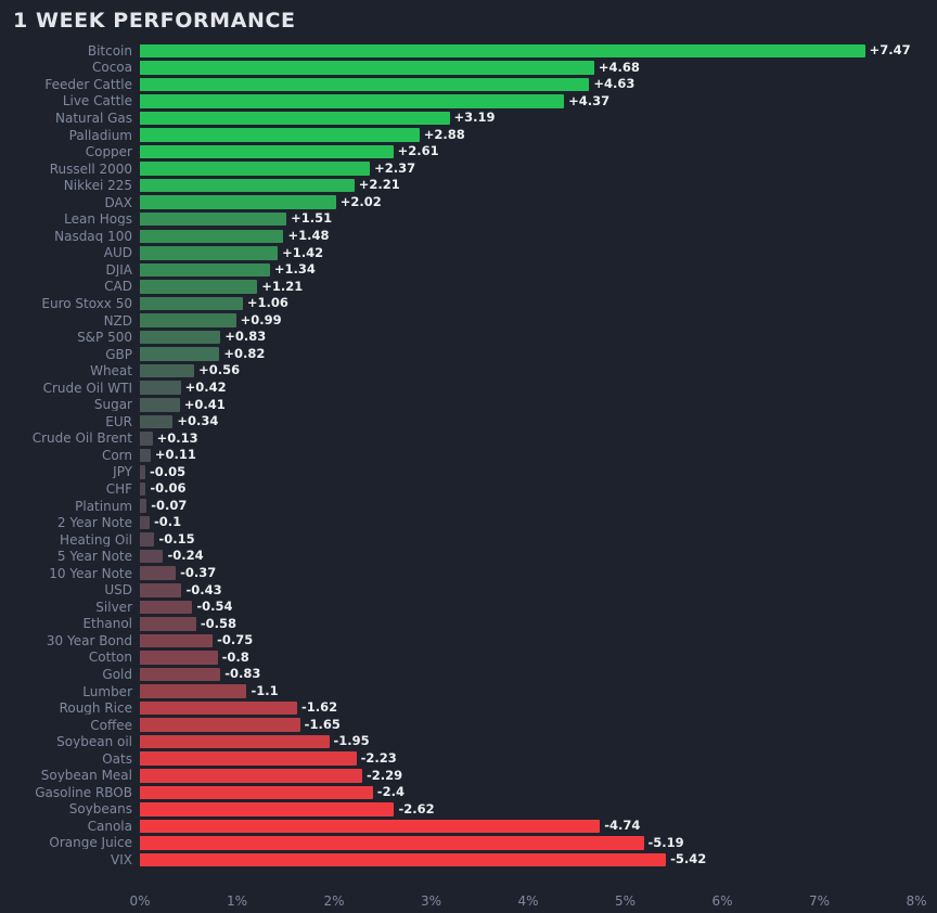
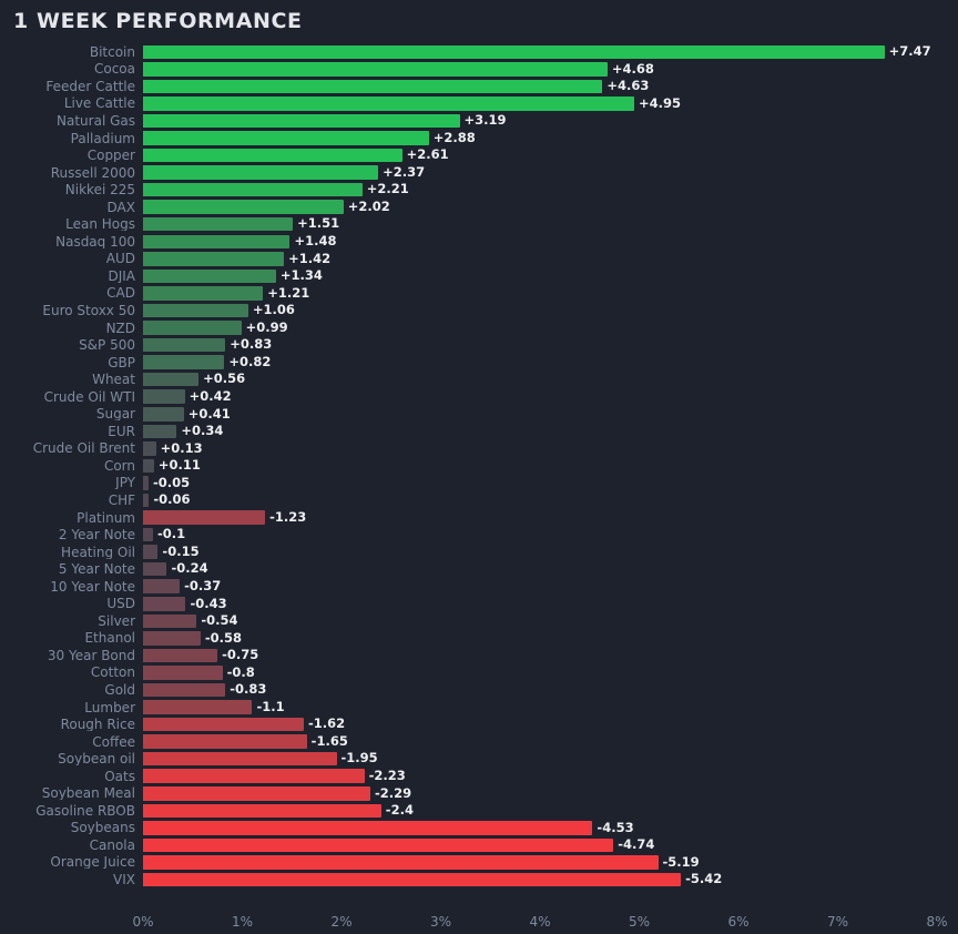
Live Cattle: +4.37 -> +4.95
Platinum: -0.07 -> -1.23
Soybeans: -2.62 -> -4.53
